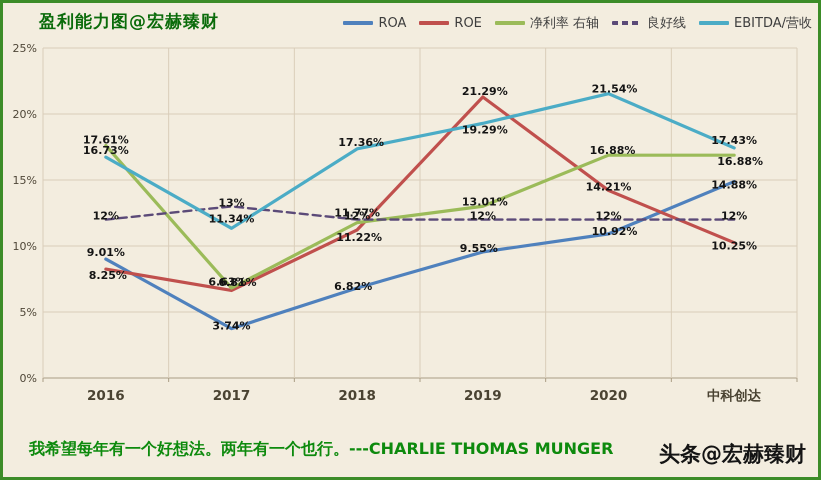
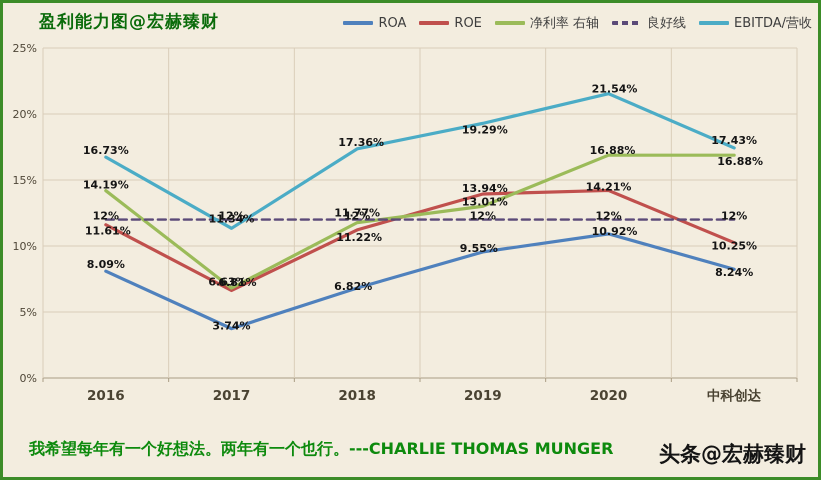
ROA/2016: 9.01% -> 8.09%
ROE/2016: 8.25% -> 11.61%
净利率 右轴/2016: 17.61% -> 14.19%
良好线/2017: 13% -> 12%
ROE/2019: 21.29% -> 13.94%
ROA/中科创达: 14.88% -> 8.24%
